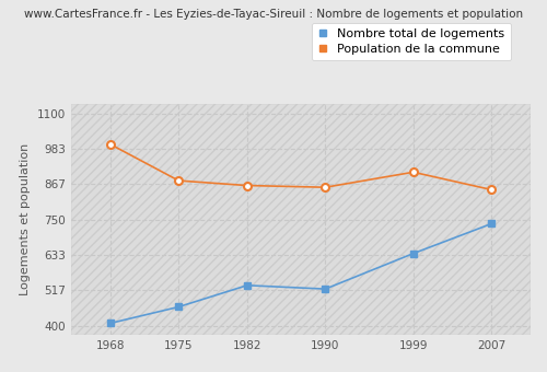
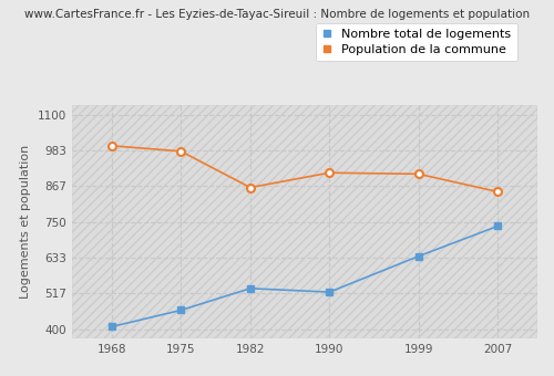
Population de la commune/1975: 878 -> 980
Population de la commune/1990: 856 -> 910
